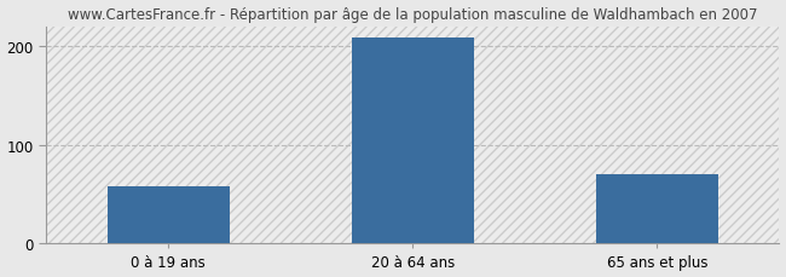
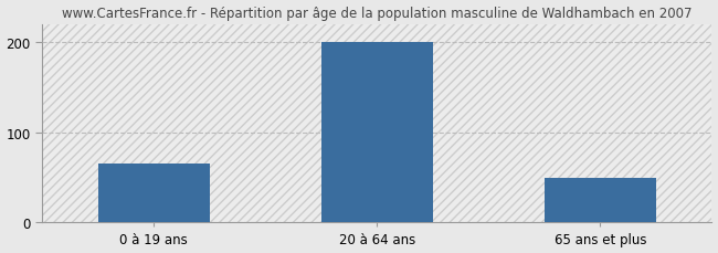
0 à 19 ans: 58 -> 65
20 à 64 ans: 208 -> 200
65 ans et plus: 70 -> 50
